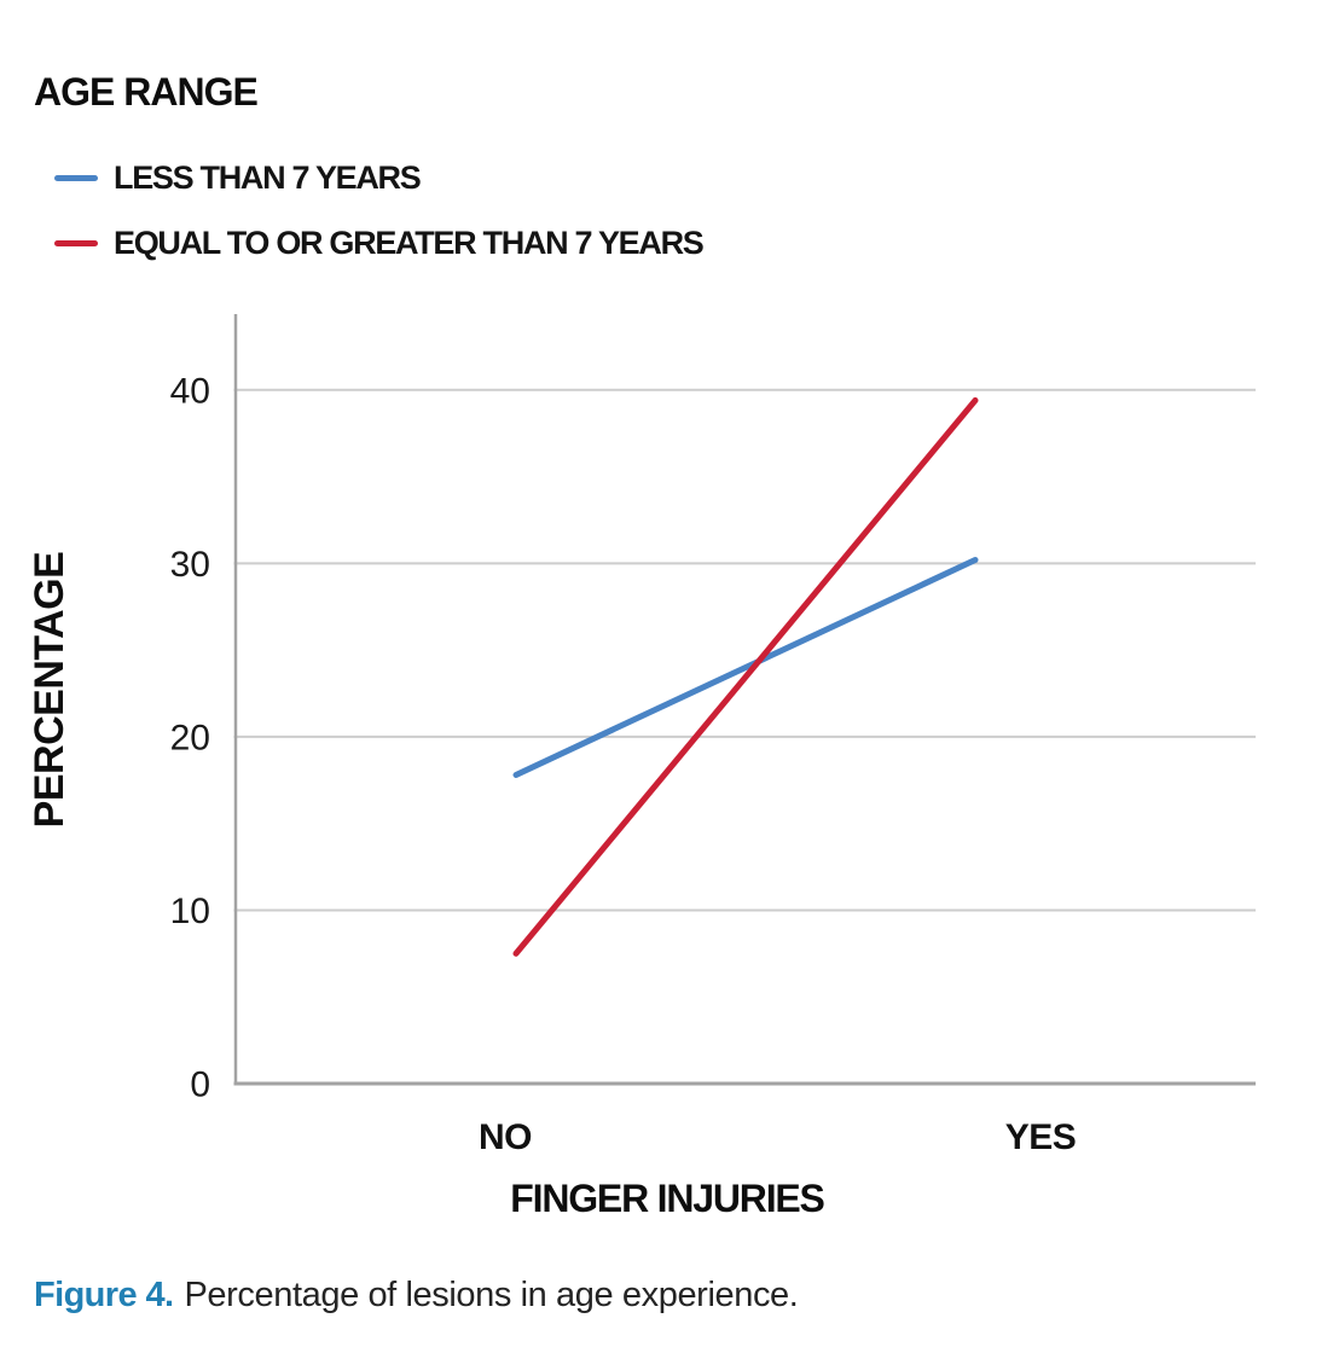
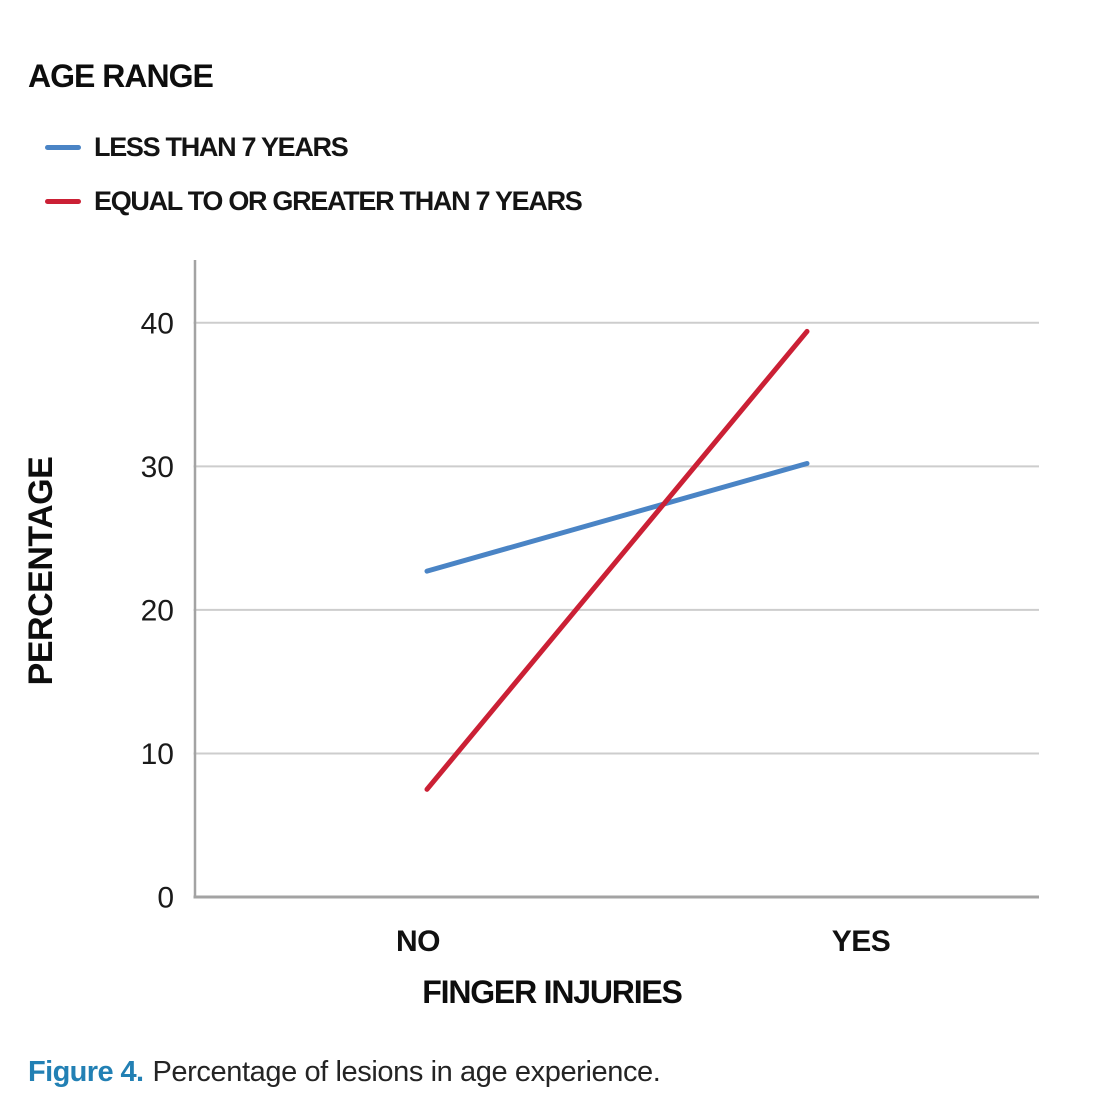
LESS THAN 7 YEARS/NO: 17.8 -> 22.7
